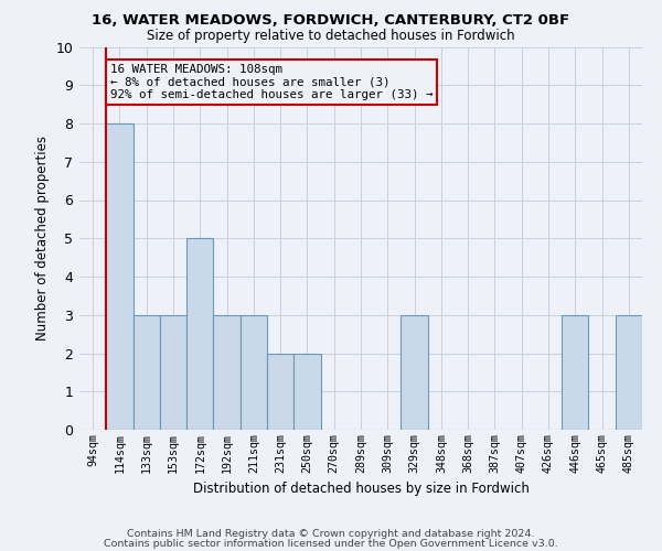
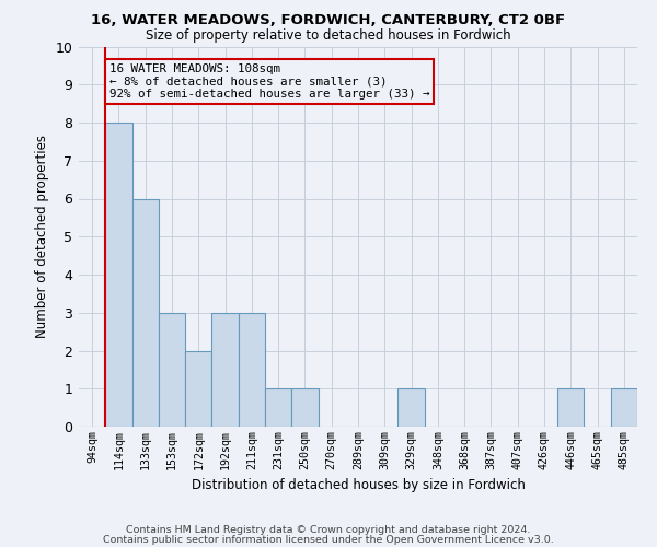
133sqm: 3 -> 6
172sqm: 5 -> 2
231sqm: 2 -> 1
250sqm: 2 -> 1
329sqm: 3 -> 1
446sqm: 3 -> 1
485sqm: 3 -> 1
